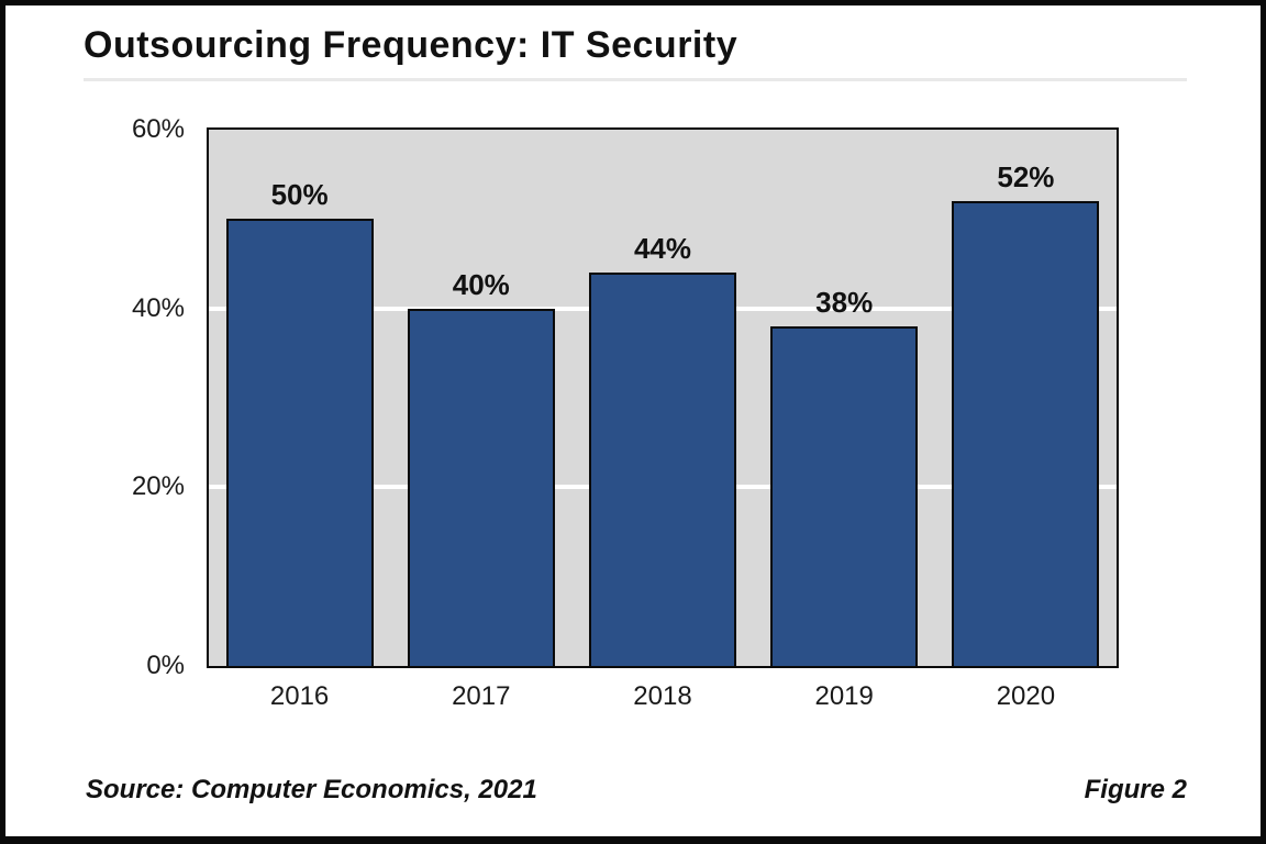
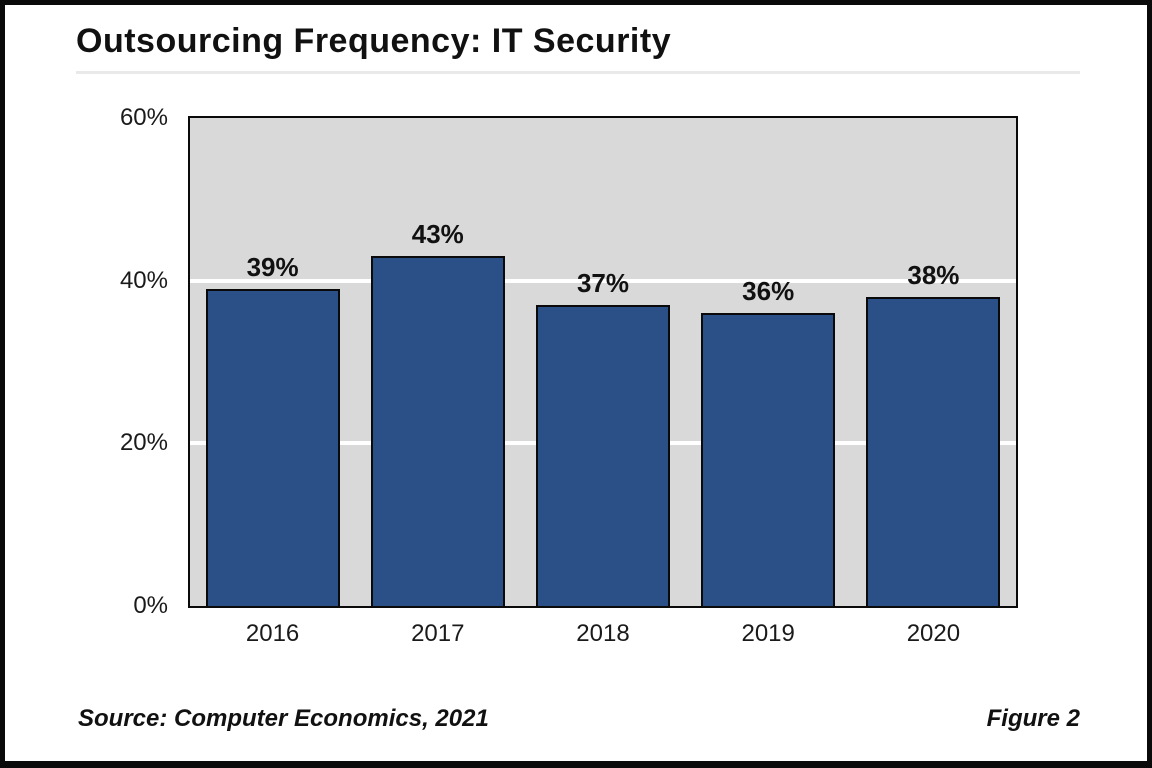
2016: 50% -> 39%
2017: 40% -> 43%
2018: 44% -> 37%
2019: 38% -> 36%
2020: 52% -> 38%
